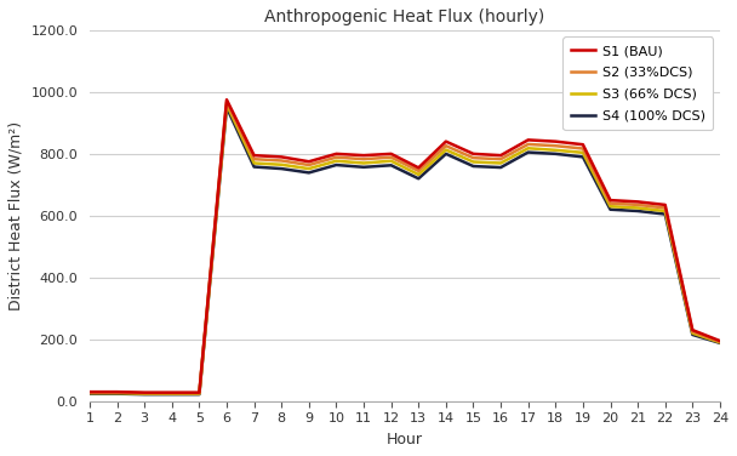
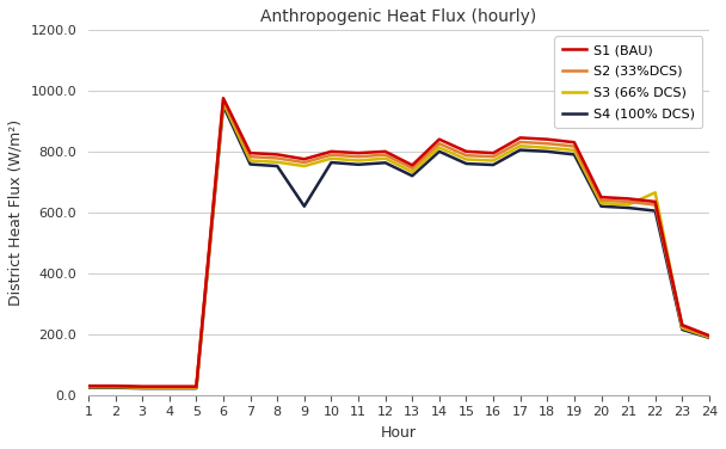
S4 (100% DCS)/9: 739 -> 620
S3 (66% DCS)/22: 615 -> 665
